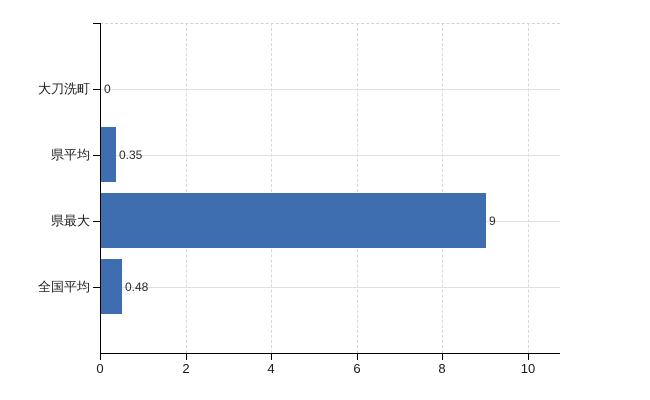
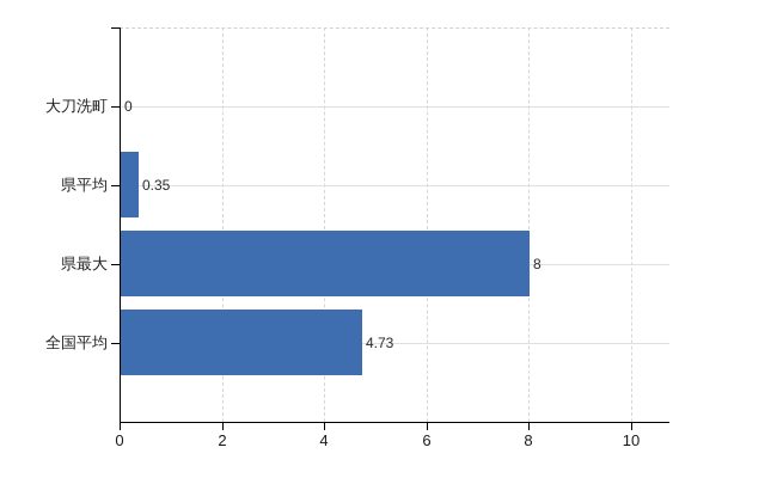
県最大: 9 -> 8
全国平均: 0.48 -> 4.73
